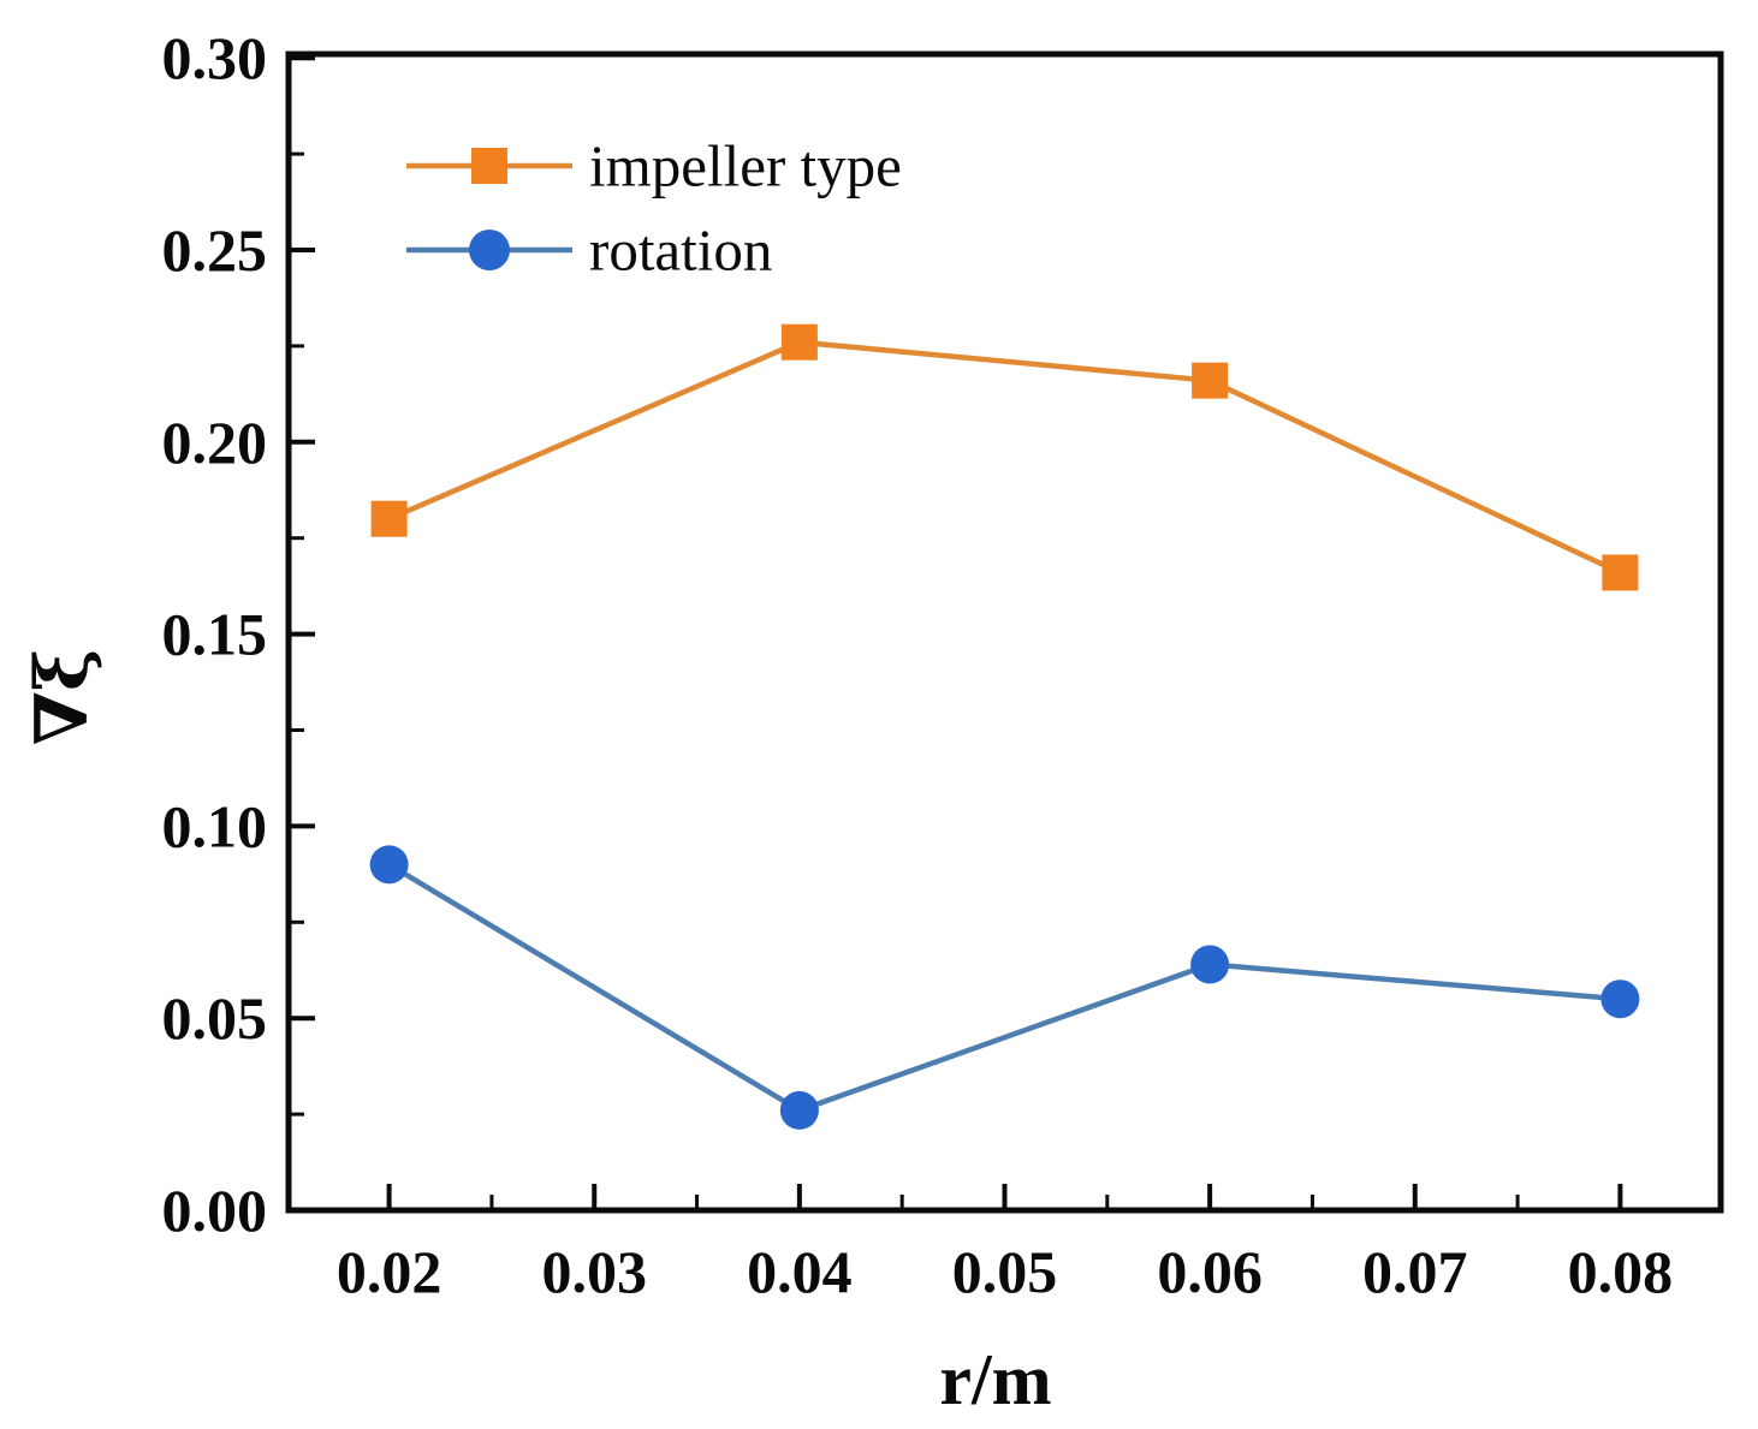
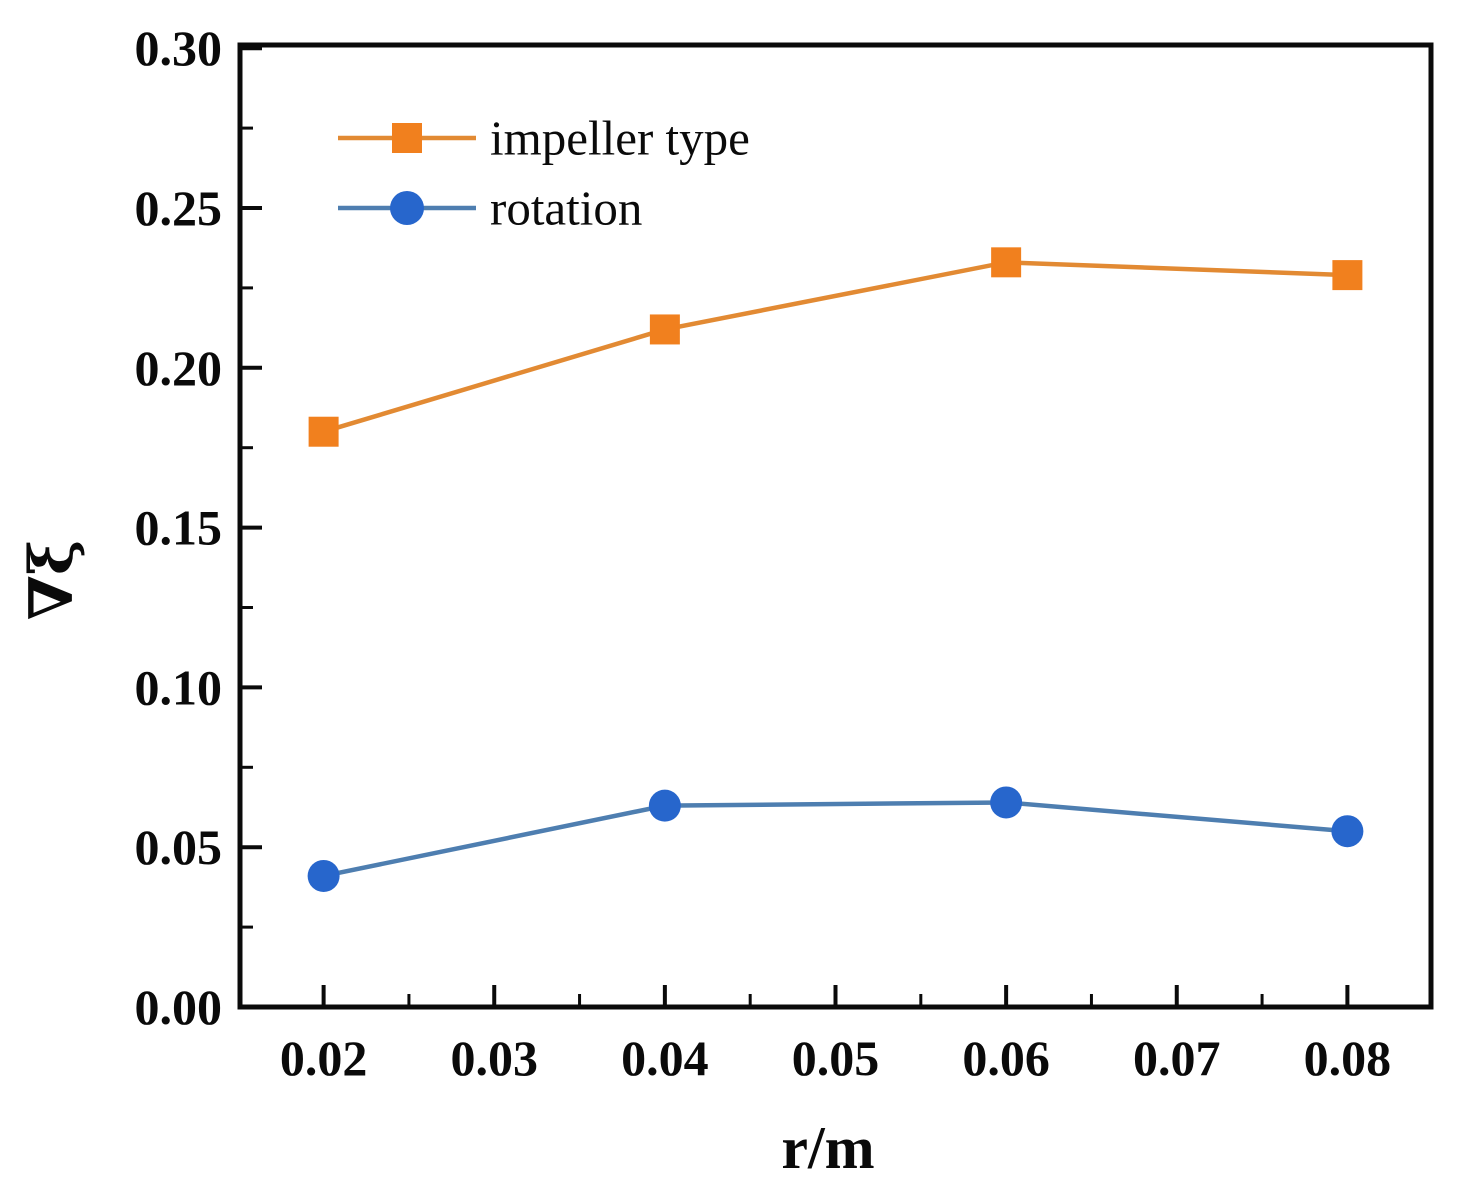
rotation/0.02: 0.090 -> 0.041
impeller type/0.04: 0.226 -> 0.212
rotation/0.04: 0.026 -> 0.063
impeller type/0.06: 0.216 -> 0.233
impeller type/0.08: 0.166 -> 0.229
